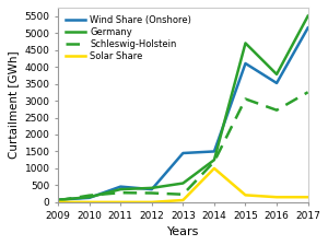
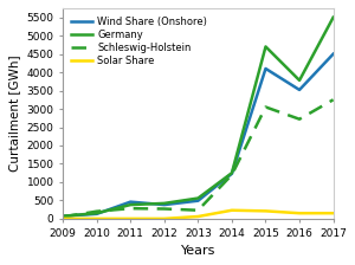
Wind Share (Onshore)/2013: 1450 -> 490
Wind Share (Onshore)/2014: 1500 -> 1230
Solar Share/2014: 1000 -> 230
Wind Share (Onshore)/2017: 5150 -> 4500
